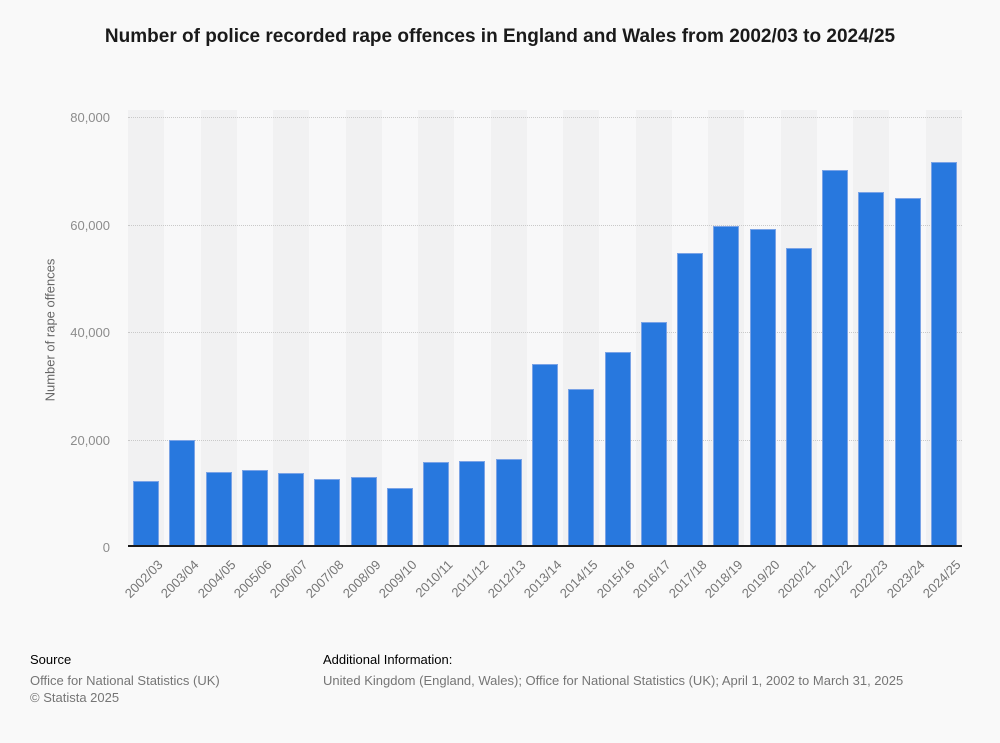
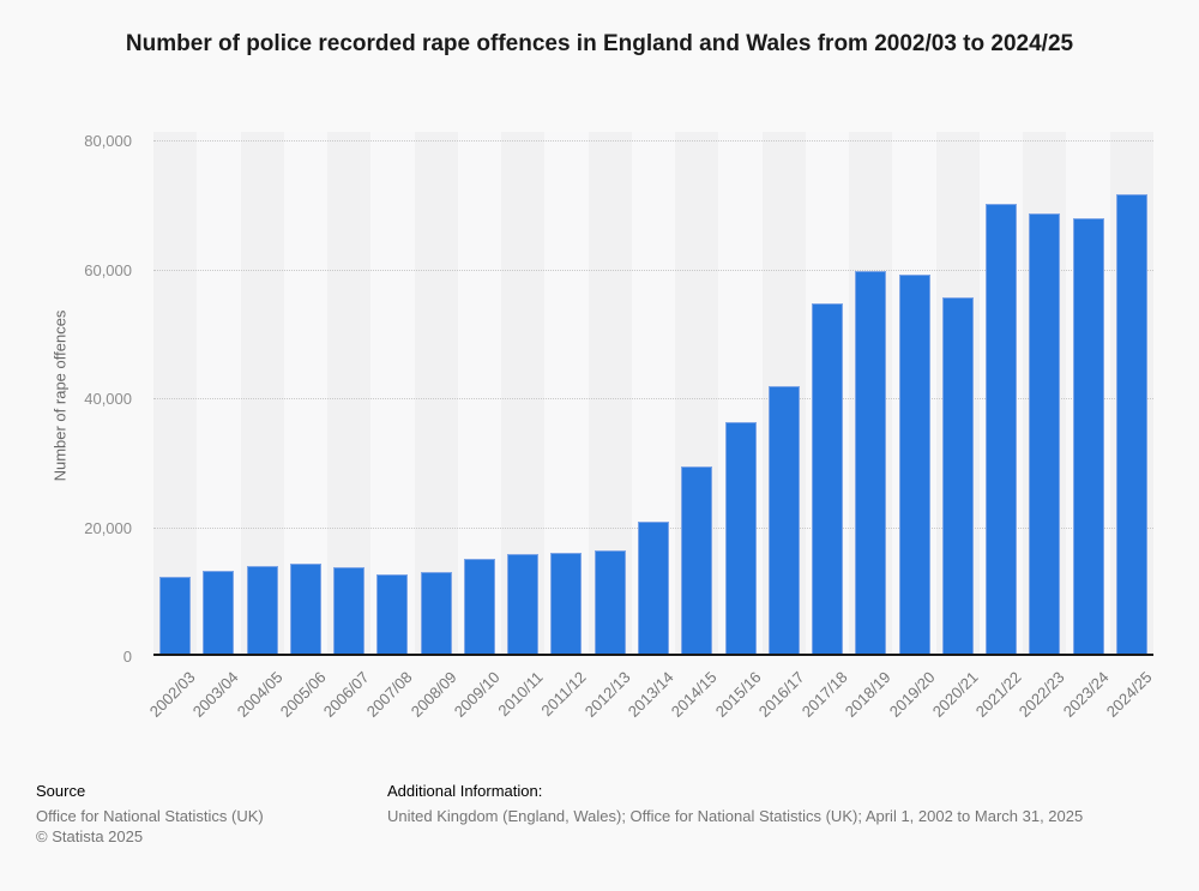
2003/04: 20000 -> 13000
2009/10: 11000 -> 15000
2013/14: 34000 -> 21000
2022/23: 66000 -> 69000
2023/24: 65000 -> 68000
